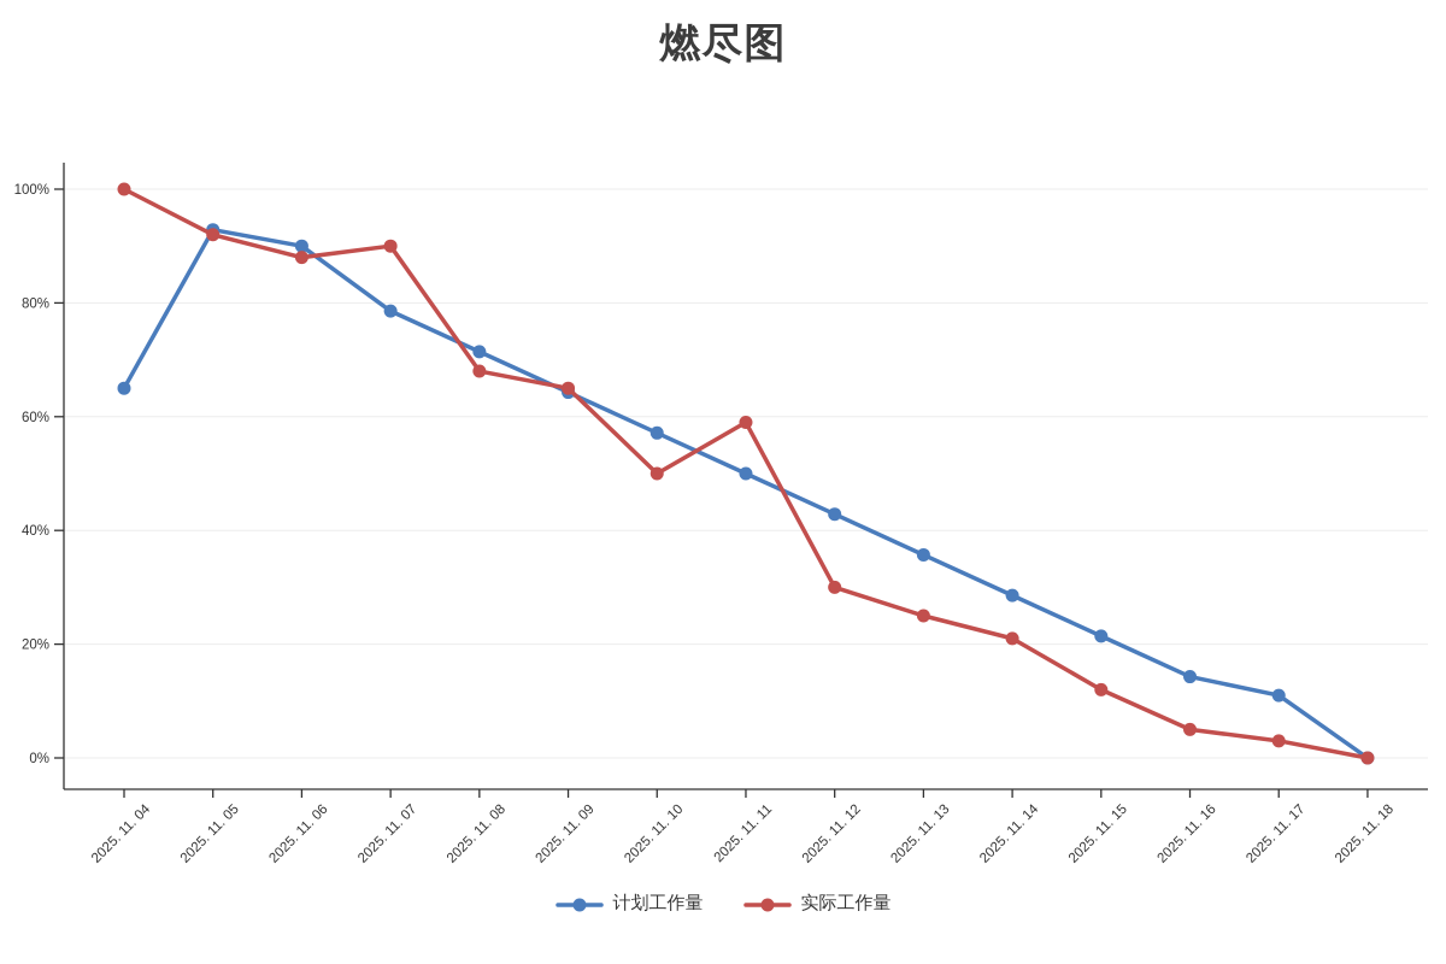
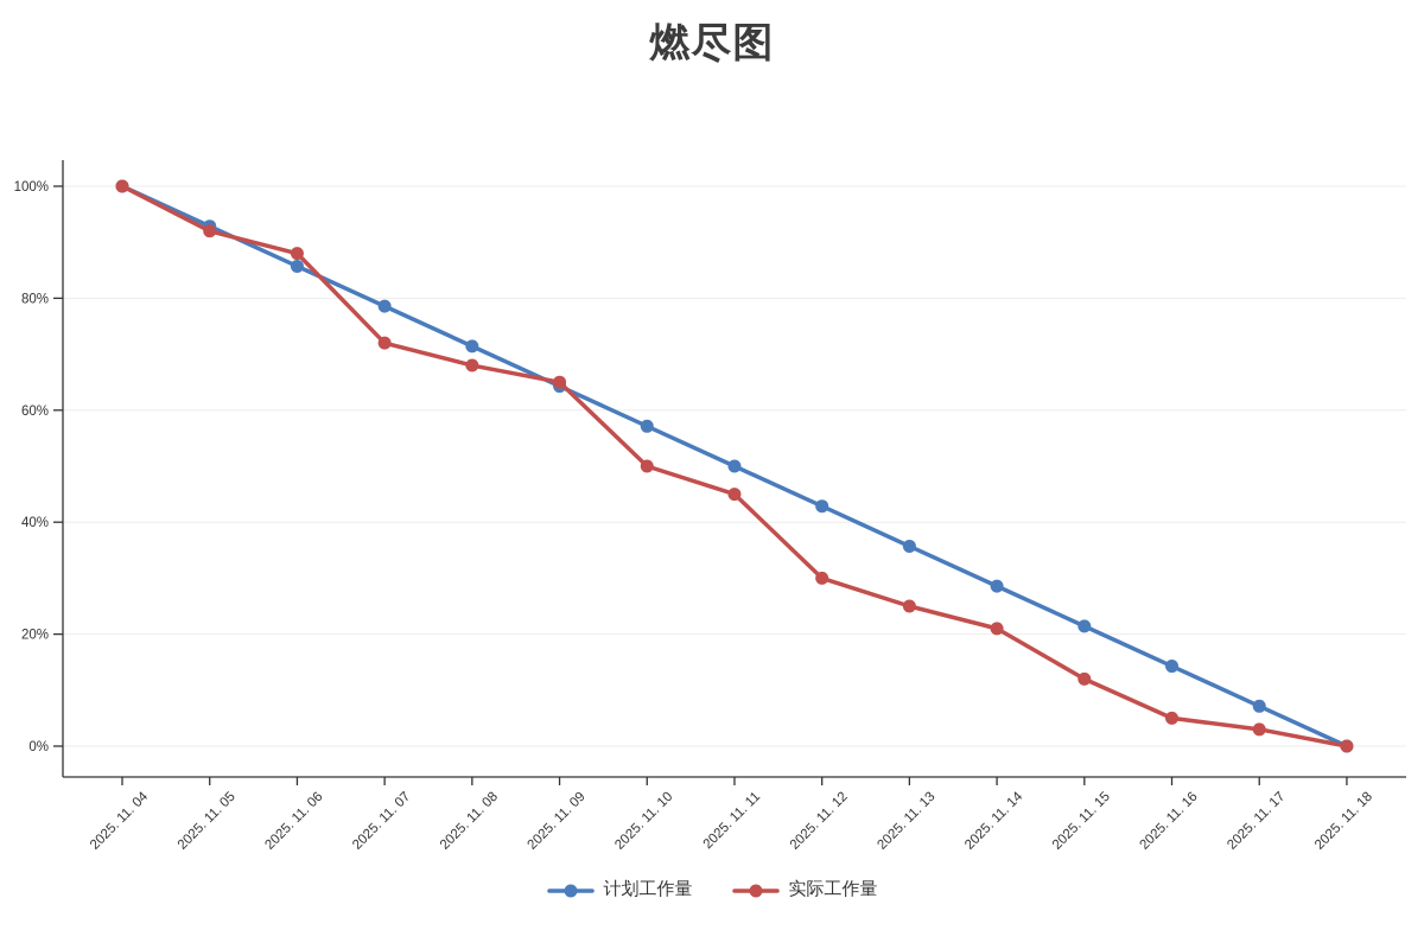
计划工作量/2025. 11. 04: 65% -> 100%
计划工作量/2025. 11. 06: 90% -> 86%
实际工作量/2025. 11. 07: 90% -> 72%
实际工作量/2025. 11. 11: 59% -> 45%
计划工作量/2025. 11. 17: 11% -> 7%
